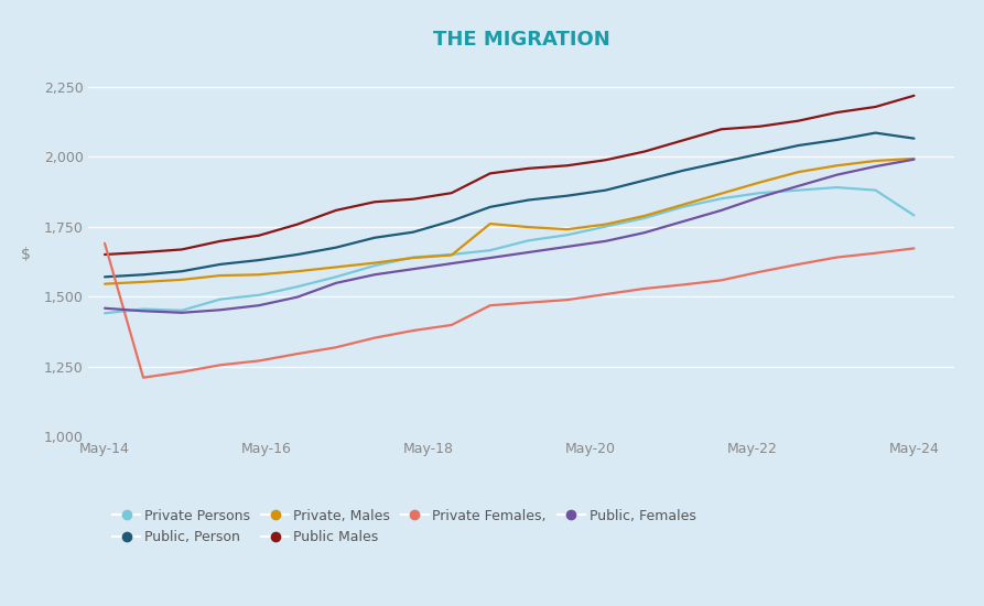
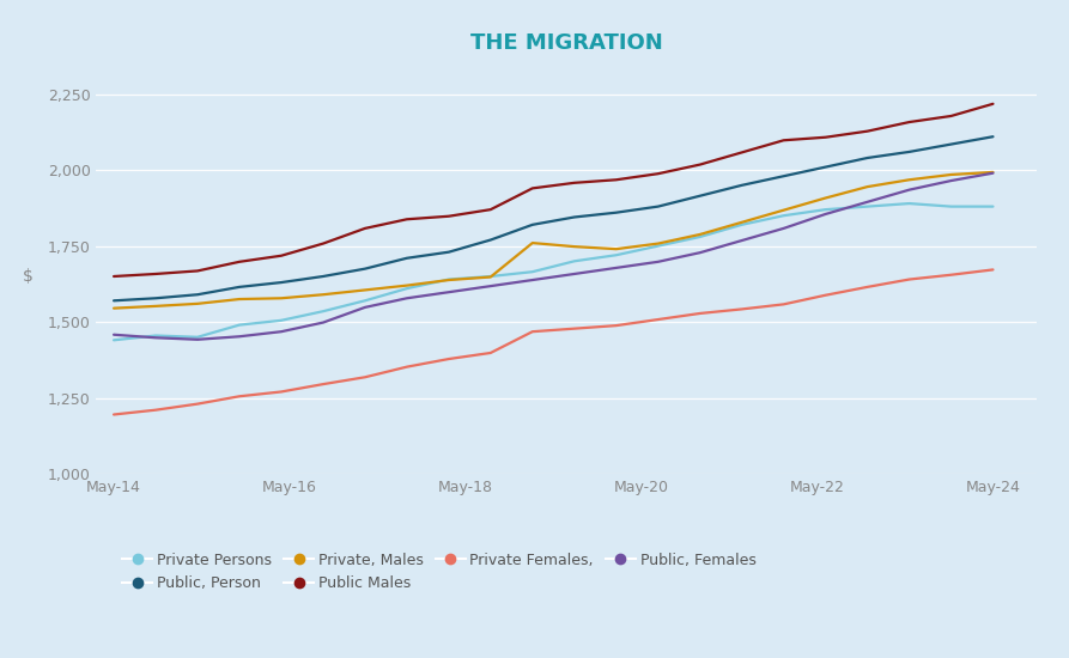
Private Females,/May-14: 1,690 -> 1,195
Private Persons/May-24: 1,790 -> 1,880
Public, Person/May-24: 2,065 -> 2,110
